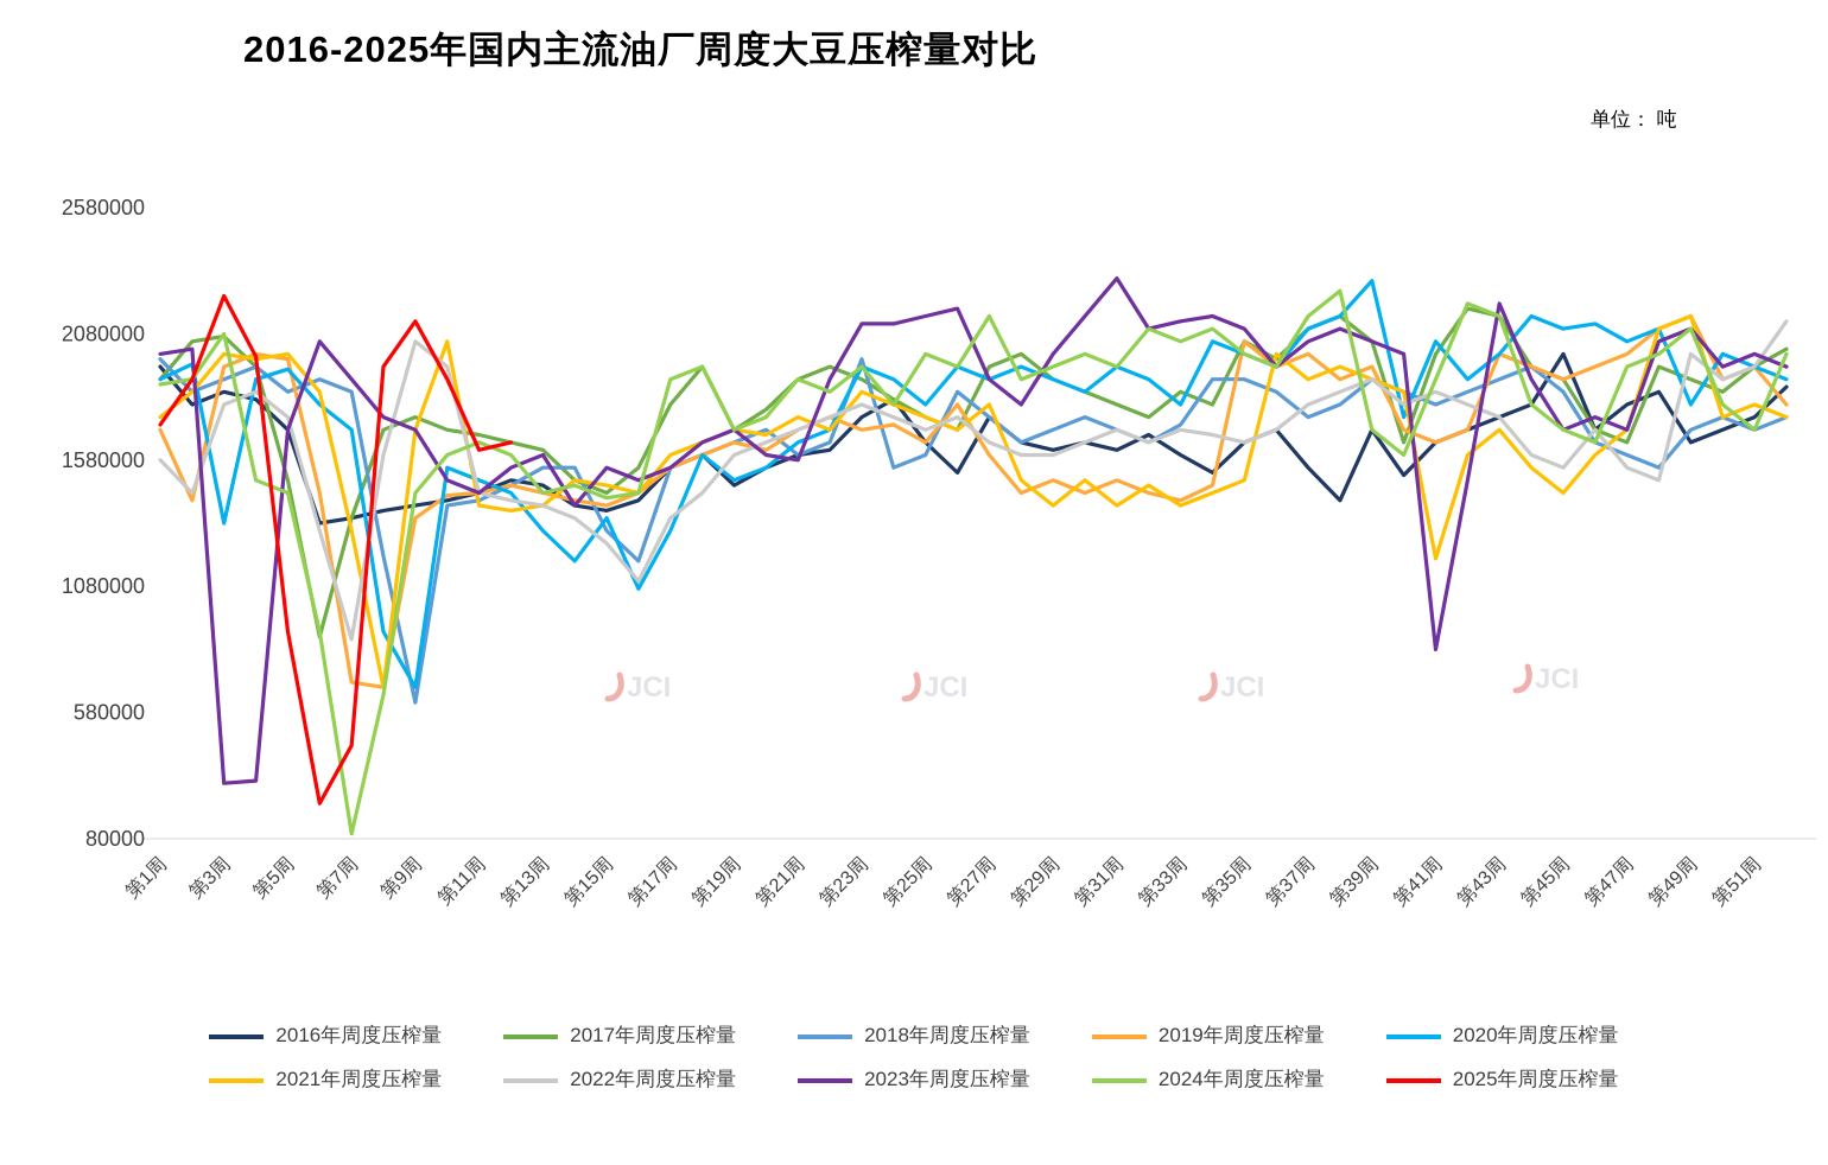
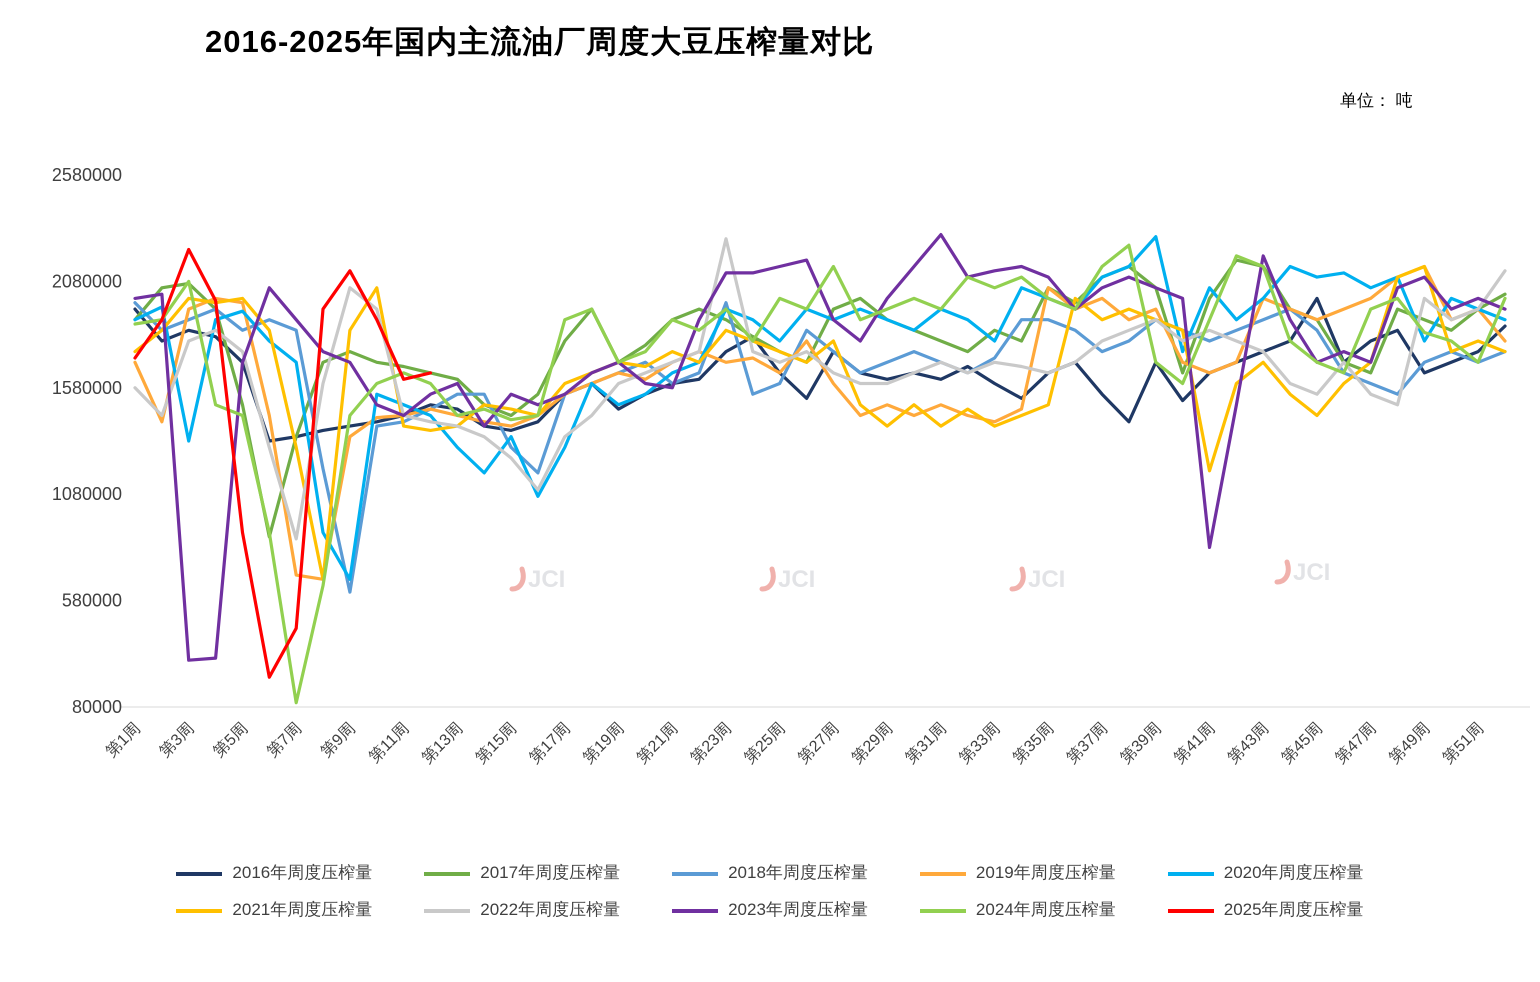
2021年周度压榨量/第9周: 1700000 -> 1850000
2022年周度压榨量/第23周: 1800000 -> 2280000
2024年周度压榨量/第49周: 2100000 -> 1840000
